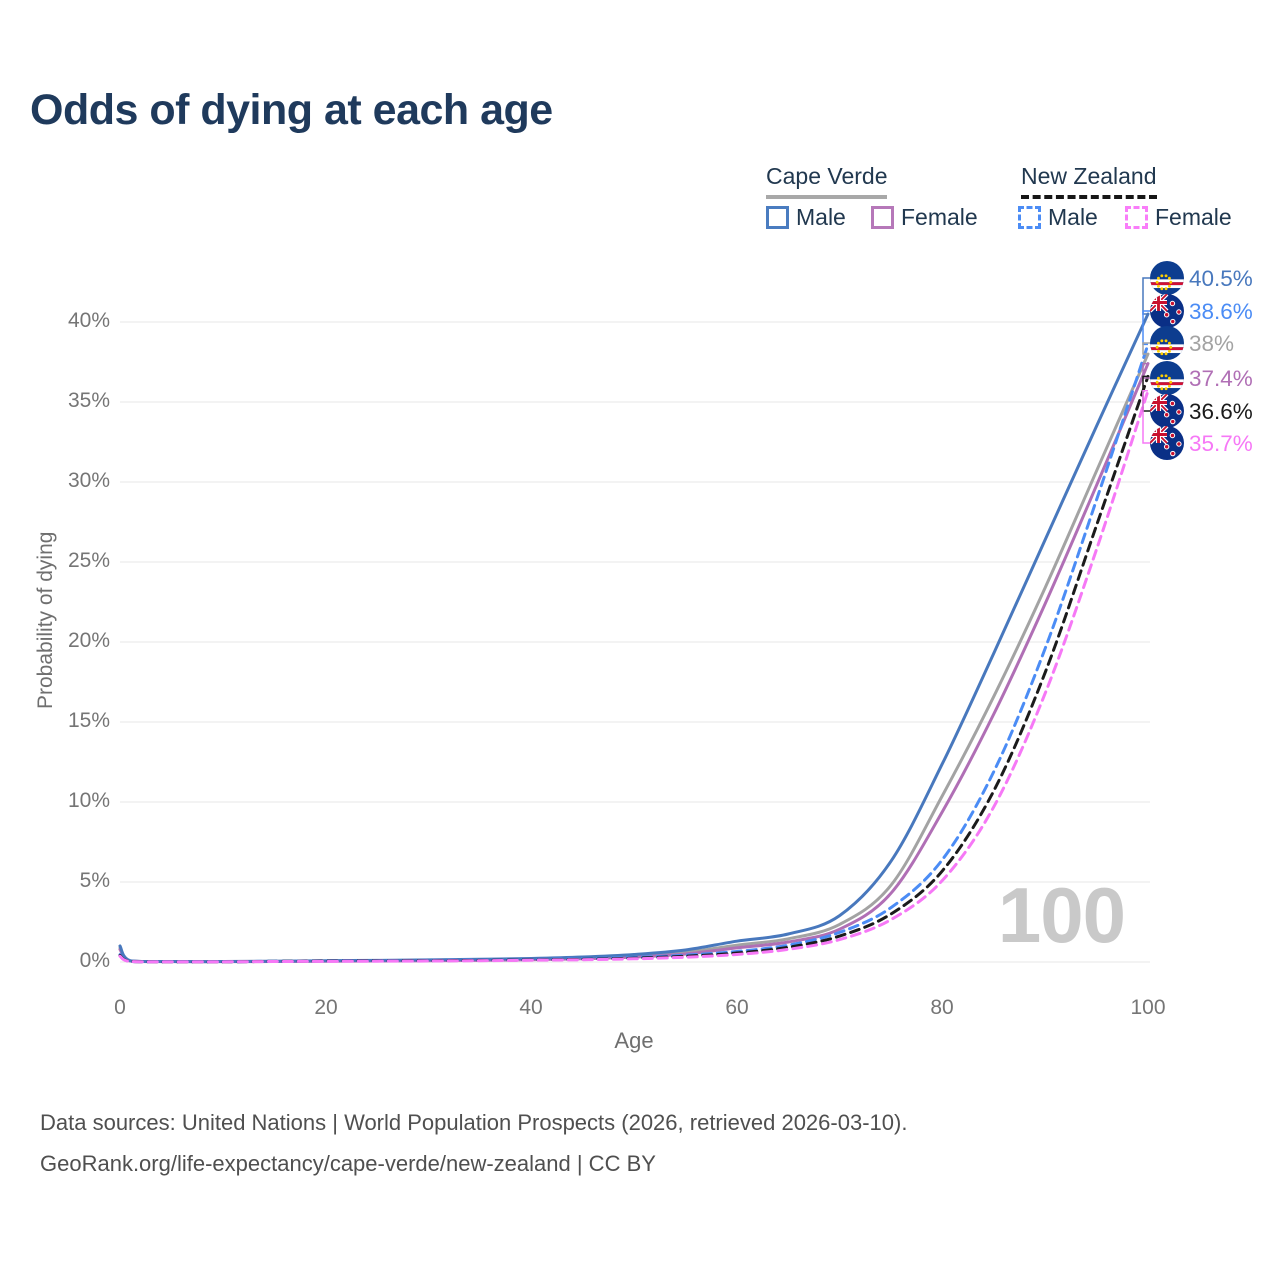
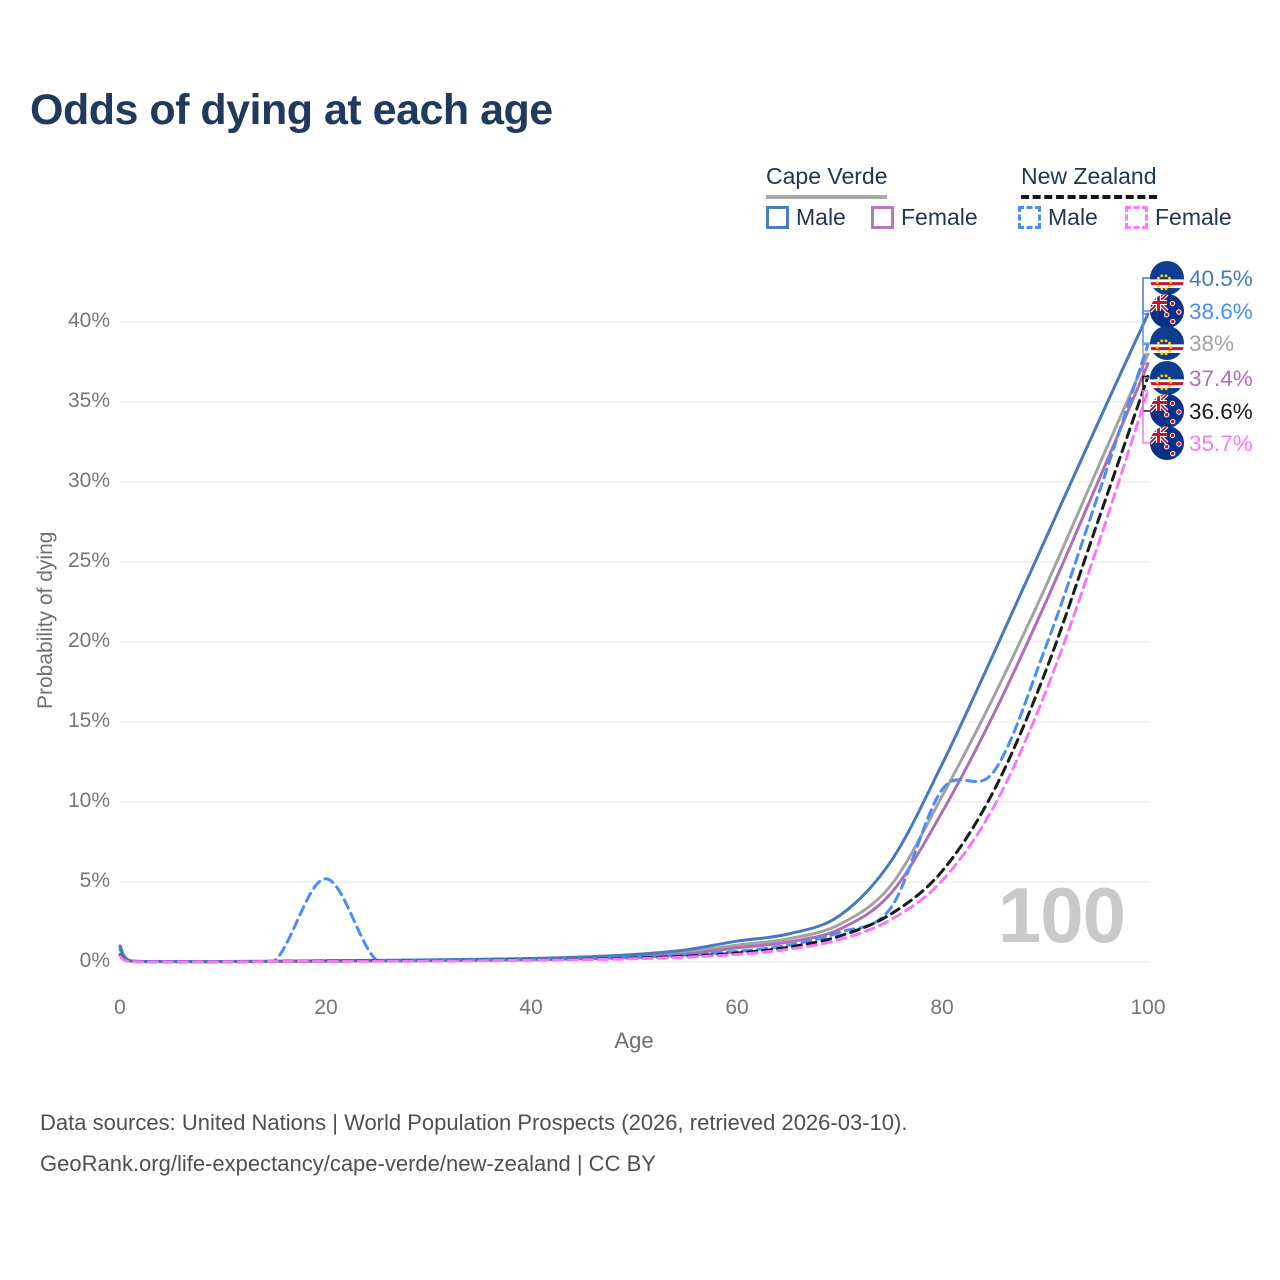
New Zealand Male/20: 0.1% -> 5.2%
New Zealand Male/80: 6.4% -> 10.8%
